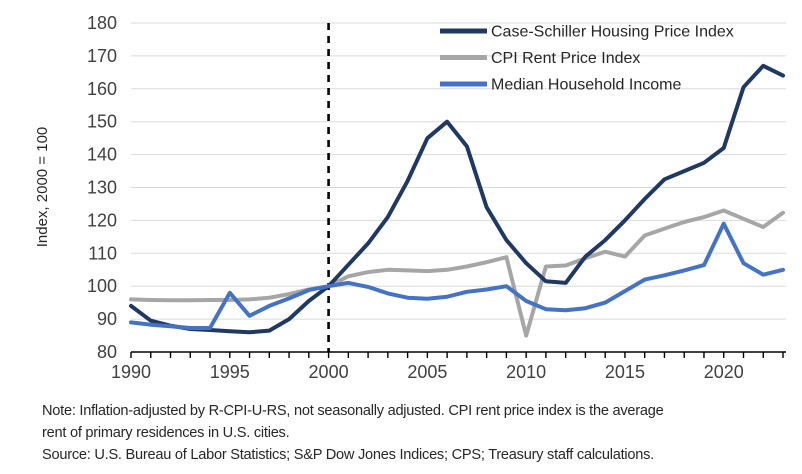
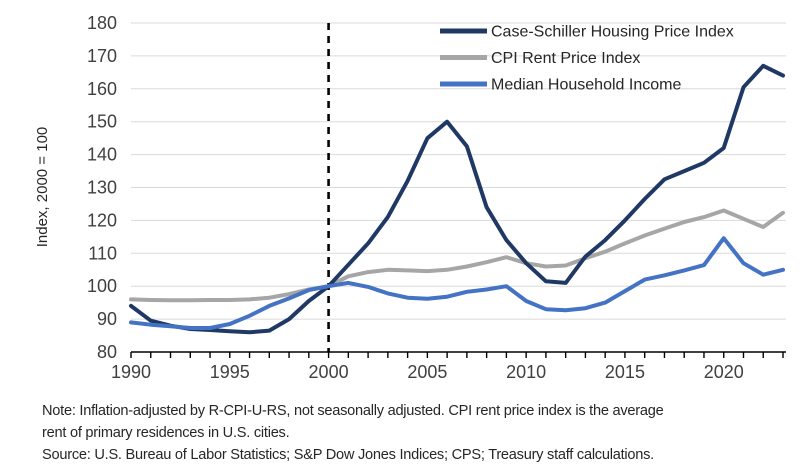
Median Household Income/1995: 98 -> 88
CPI Rent Price Index/2010: 85 -> 107
CPI Rent Price Index/2015: 109 -> 113
Median Household Income/2020: 119 -> 115
